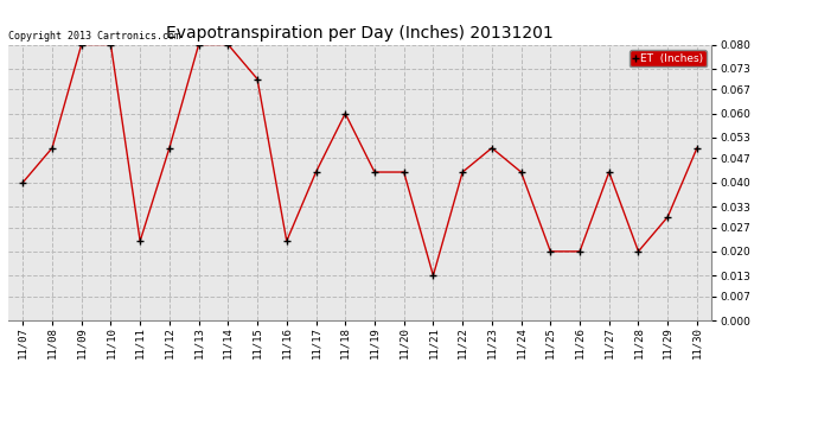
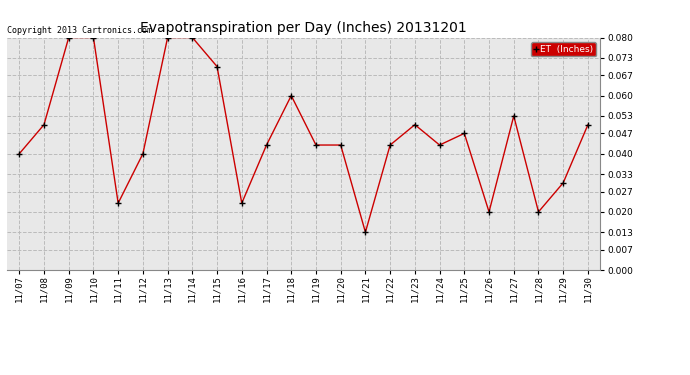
11/12: 0.050 -> 0.040
11/25: 0.020 -> 0.047
11/27: 0.043 -> 0.053
